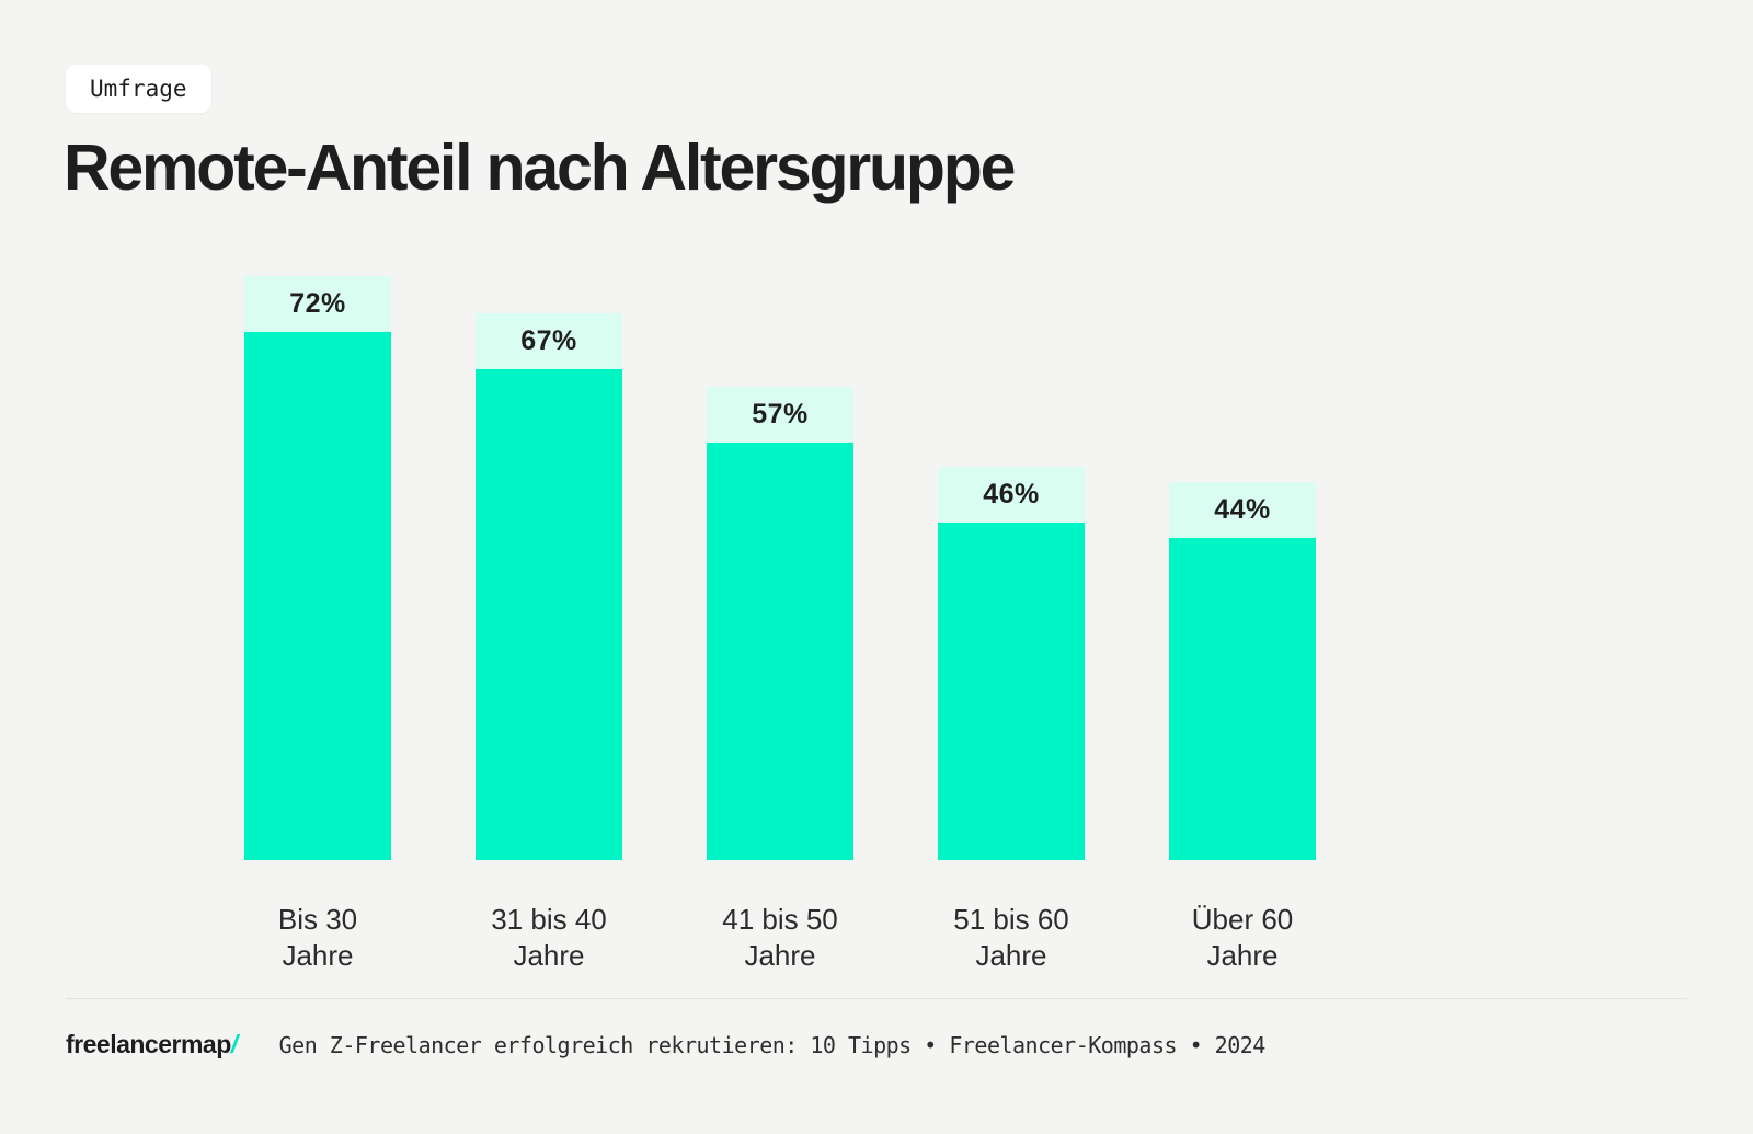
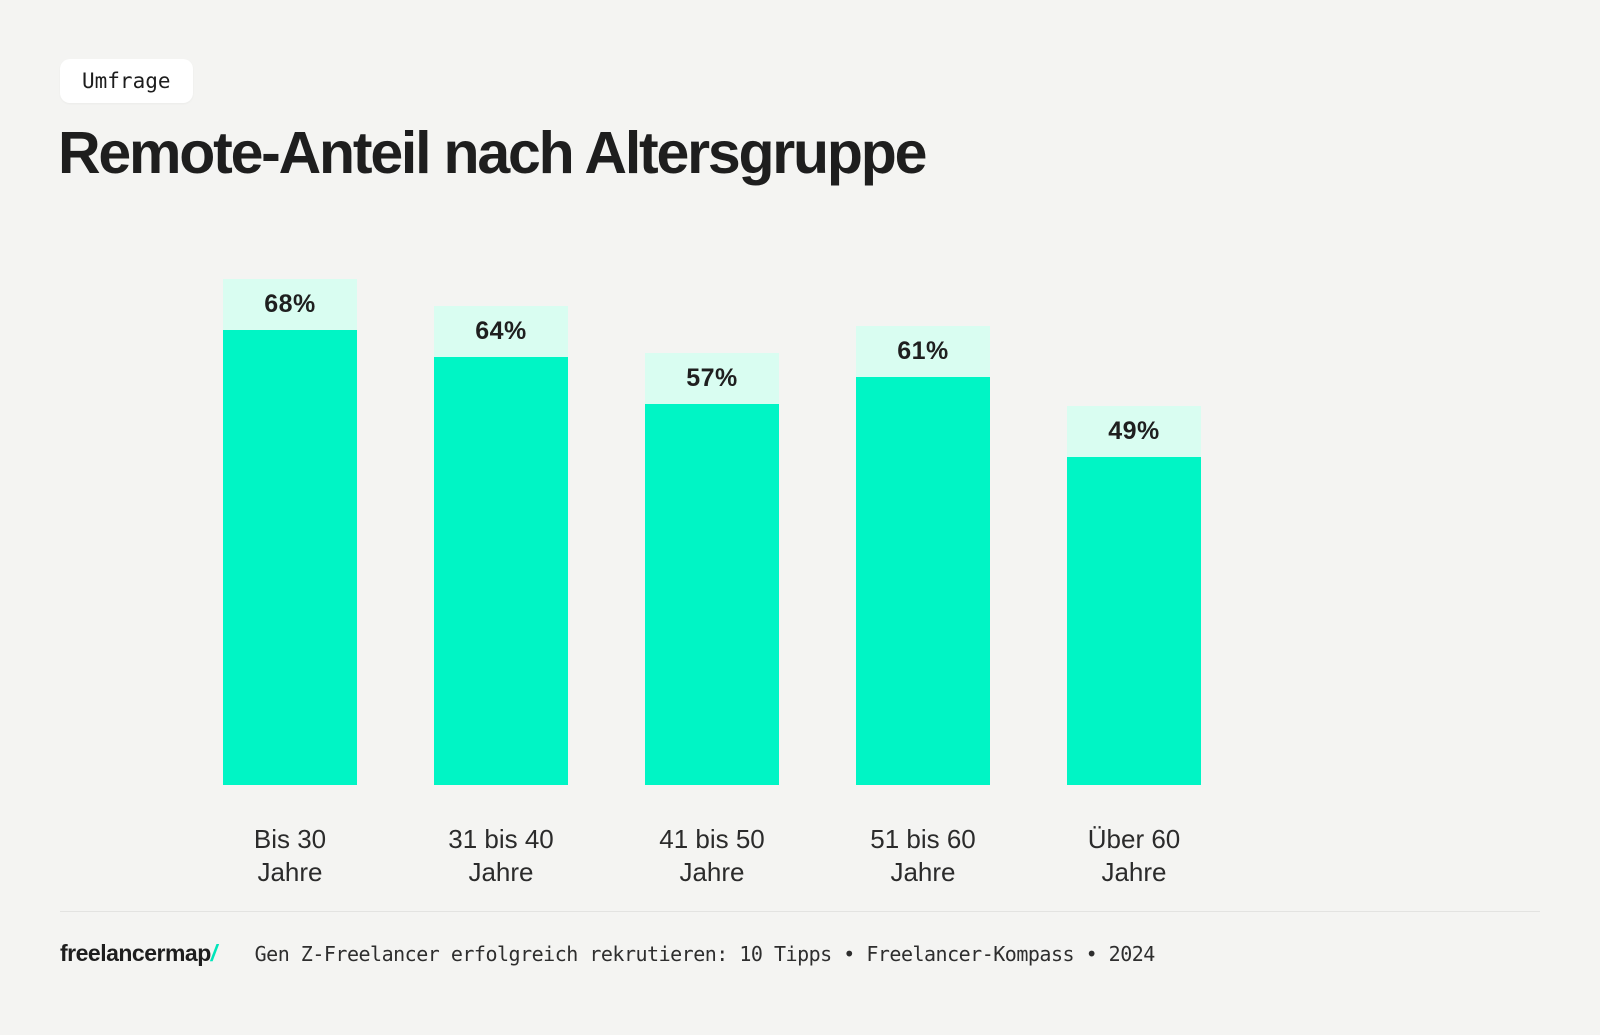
Bis 30 Jahre: 72% -> 68%
31 bis 40 Jahre: 67% -> 64%
51 bis 60 Jahre: 46% -> 61%
Über 60 Jahre: 44% -> 49%
